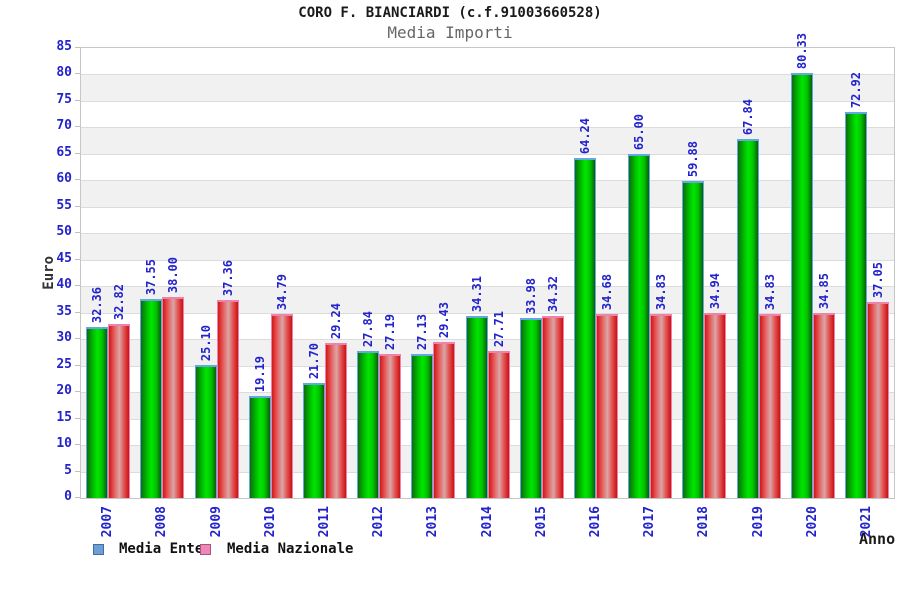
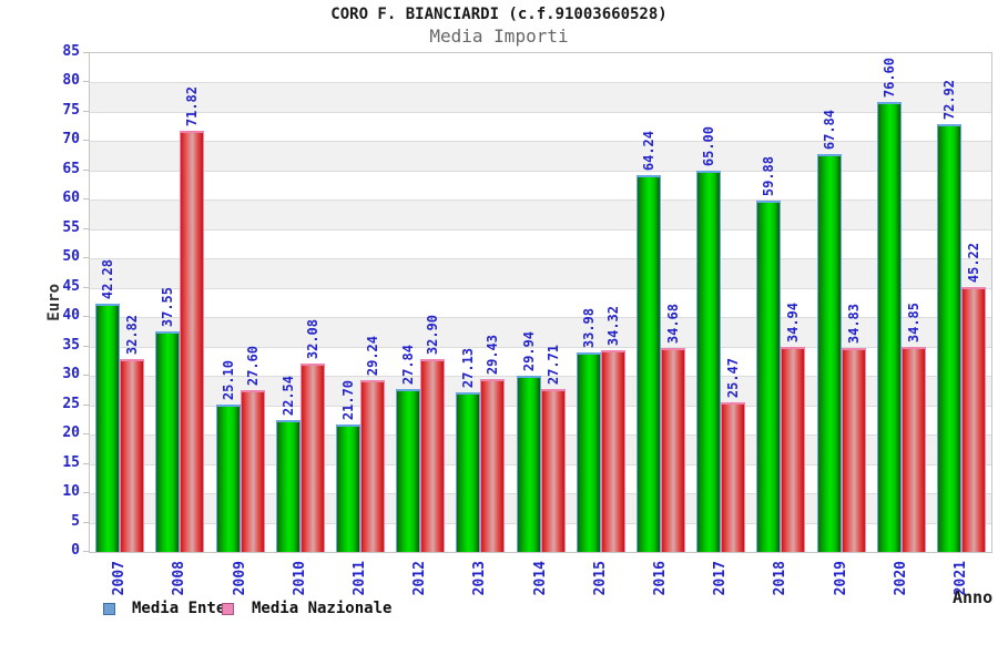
Media Ente/2007: 32.36 -> 42.28
Media Nazionale/2008: 38.00 -> 71.82
Media Nazionale/2009: 37.36 -> 27.60
Media Ente/2010: 19.19 -> 22.54
Media Nazionale/2010: 34.79 -> 32.08
Media Nazionale/2012: 27.19 -> 32.90
Media Ente/2014: 34.31 -> 29.94
Media Nazionale/2017: 34.83 -> 25.47
Media Ente/2020: 80.33 -> 76.60
Media Nazionale/2021: 37.05 -> 45.22
